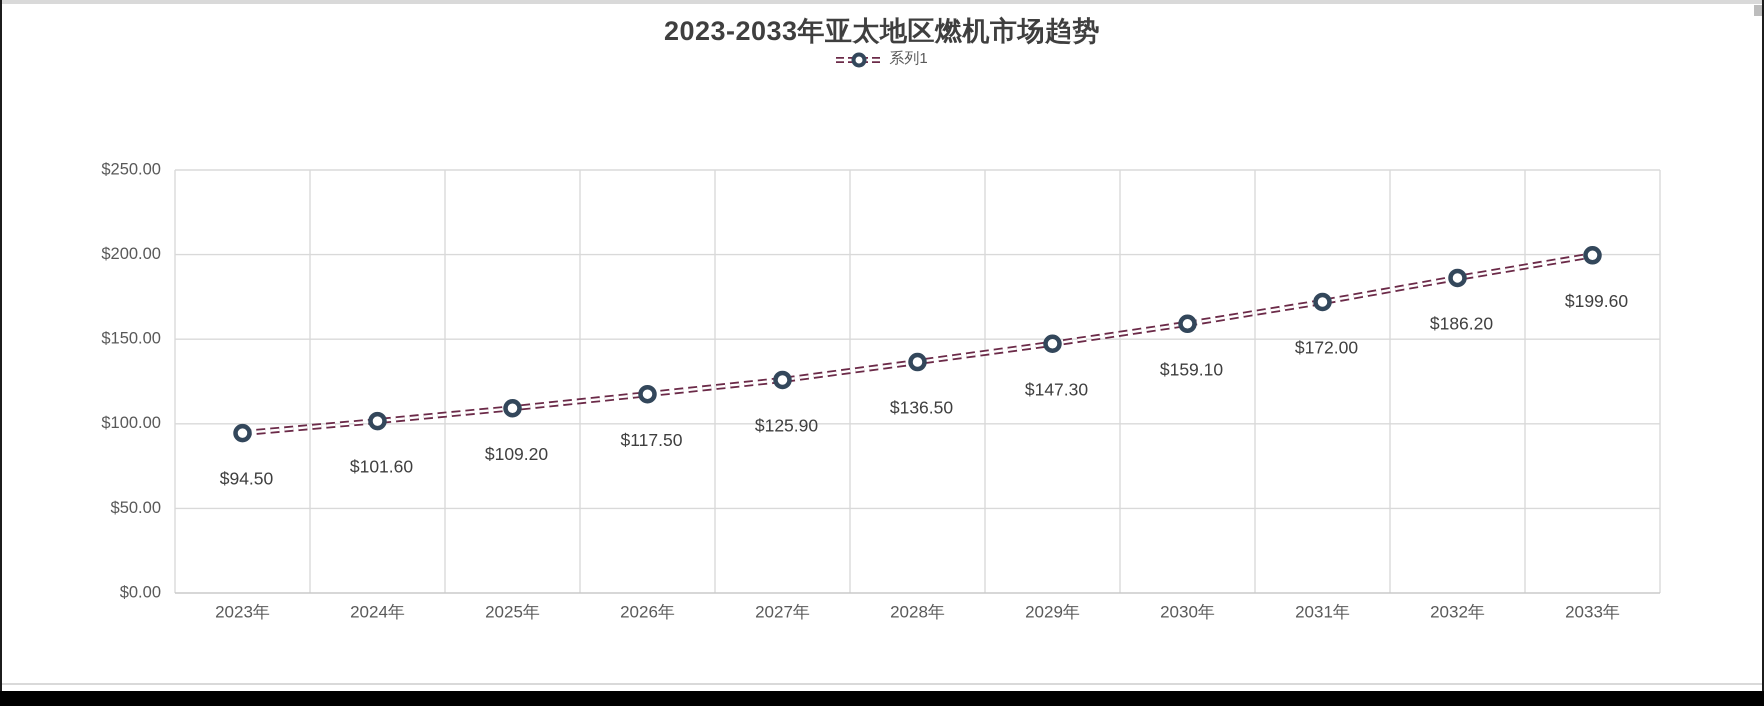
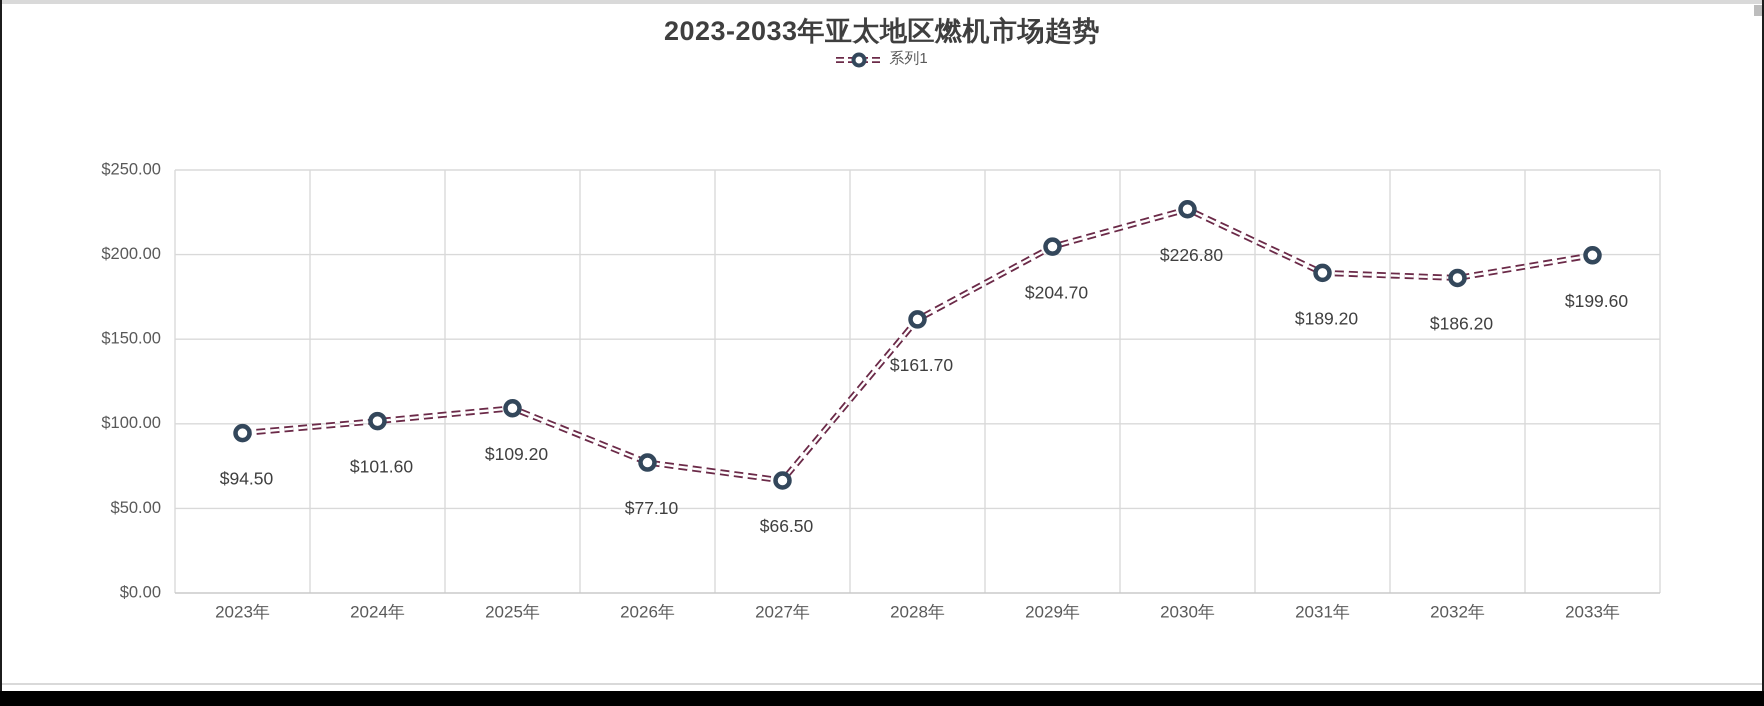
2026年: $117.50 -> $77.10
2027年: $125.90 -> $66.50
2028年: $136.50 -> $161.70
2029年: $147.30 -> $204.70
2030年: $159.10 -> $226.80
2031年: $172.00 -> $189.20
